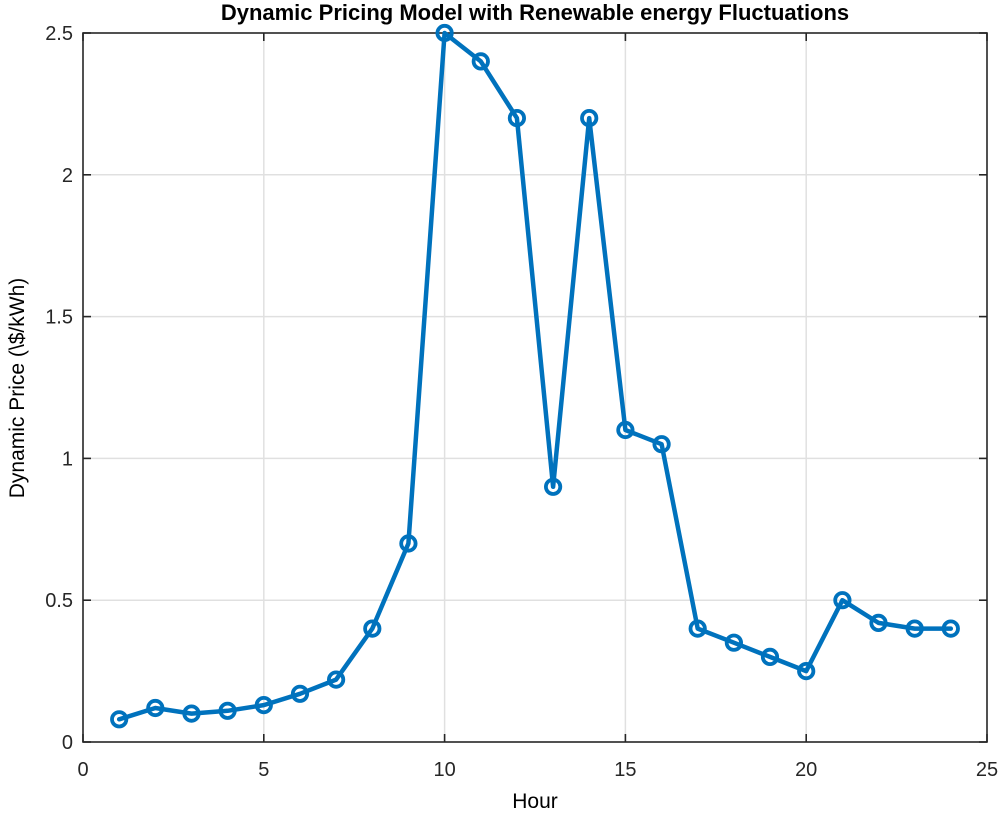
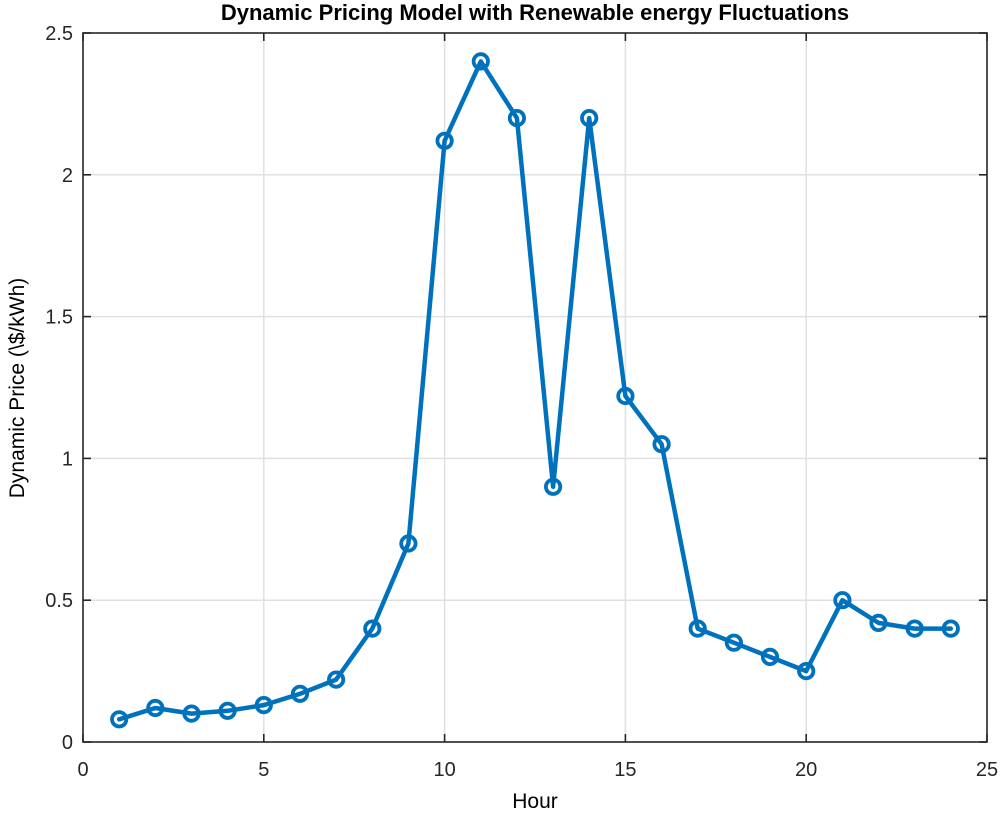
10: 2.50 -> 2.12
15: 1.10 -> 1.22
